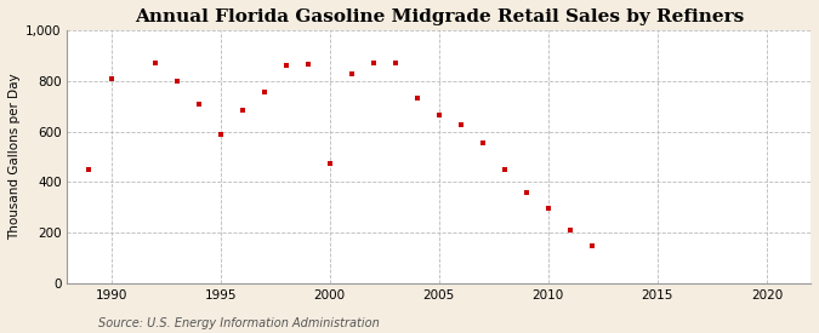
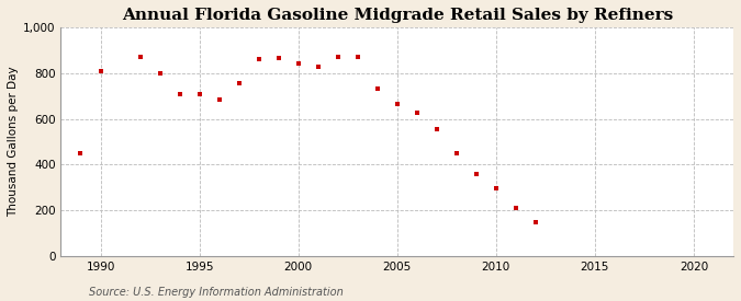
1995: 590 -> 710
2000: 475 -> 840
